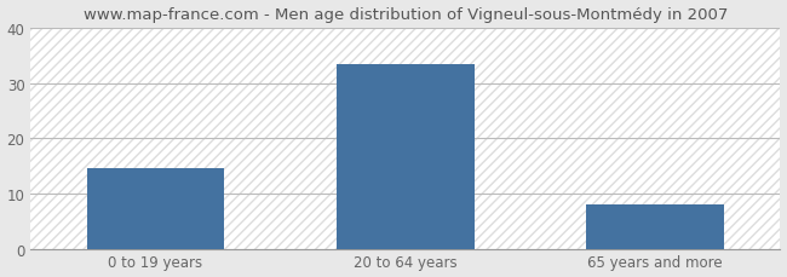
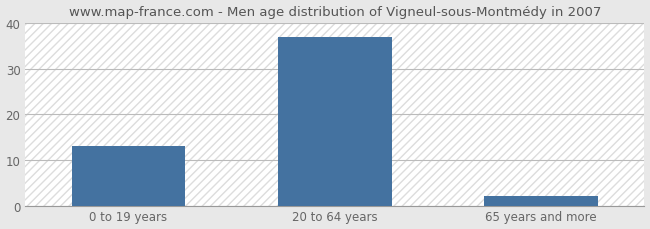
0 to 19 years: 14.5 -> 13.0
20 to 64 years: 33.5 -> 37.0
65 years and more: 8.0 -> 2.0
